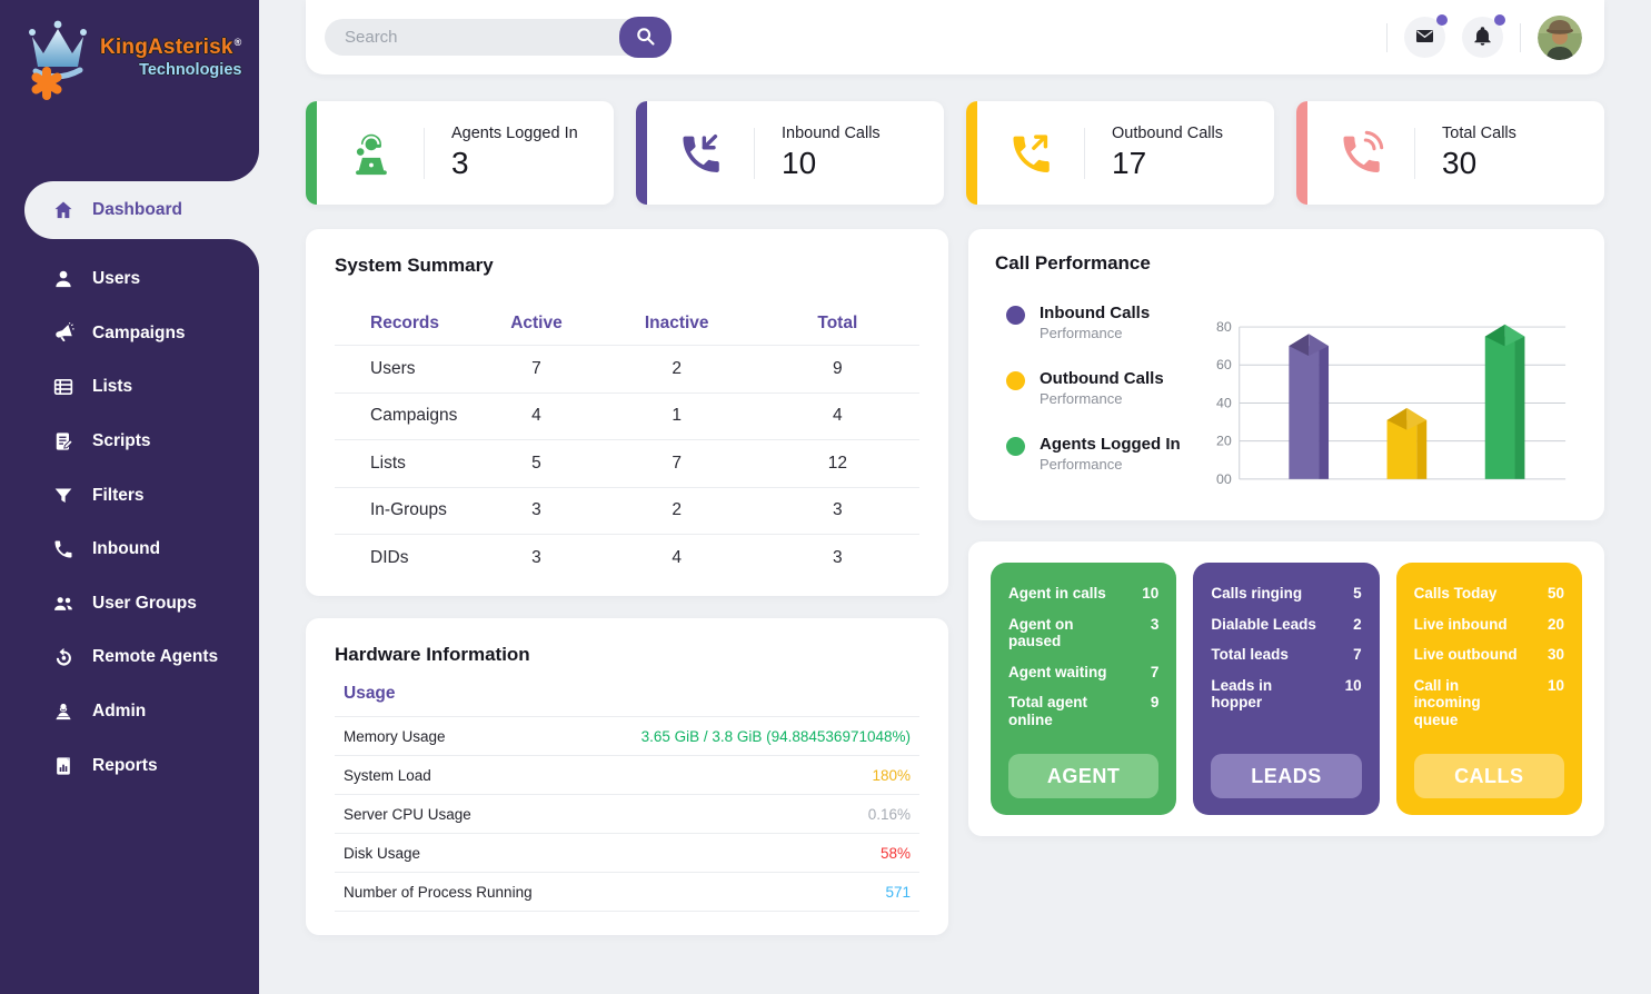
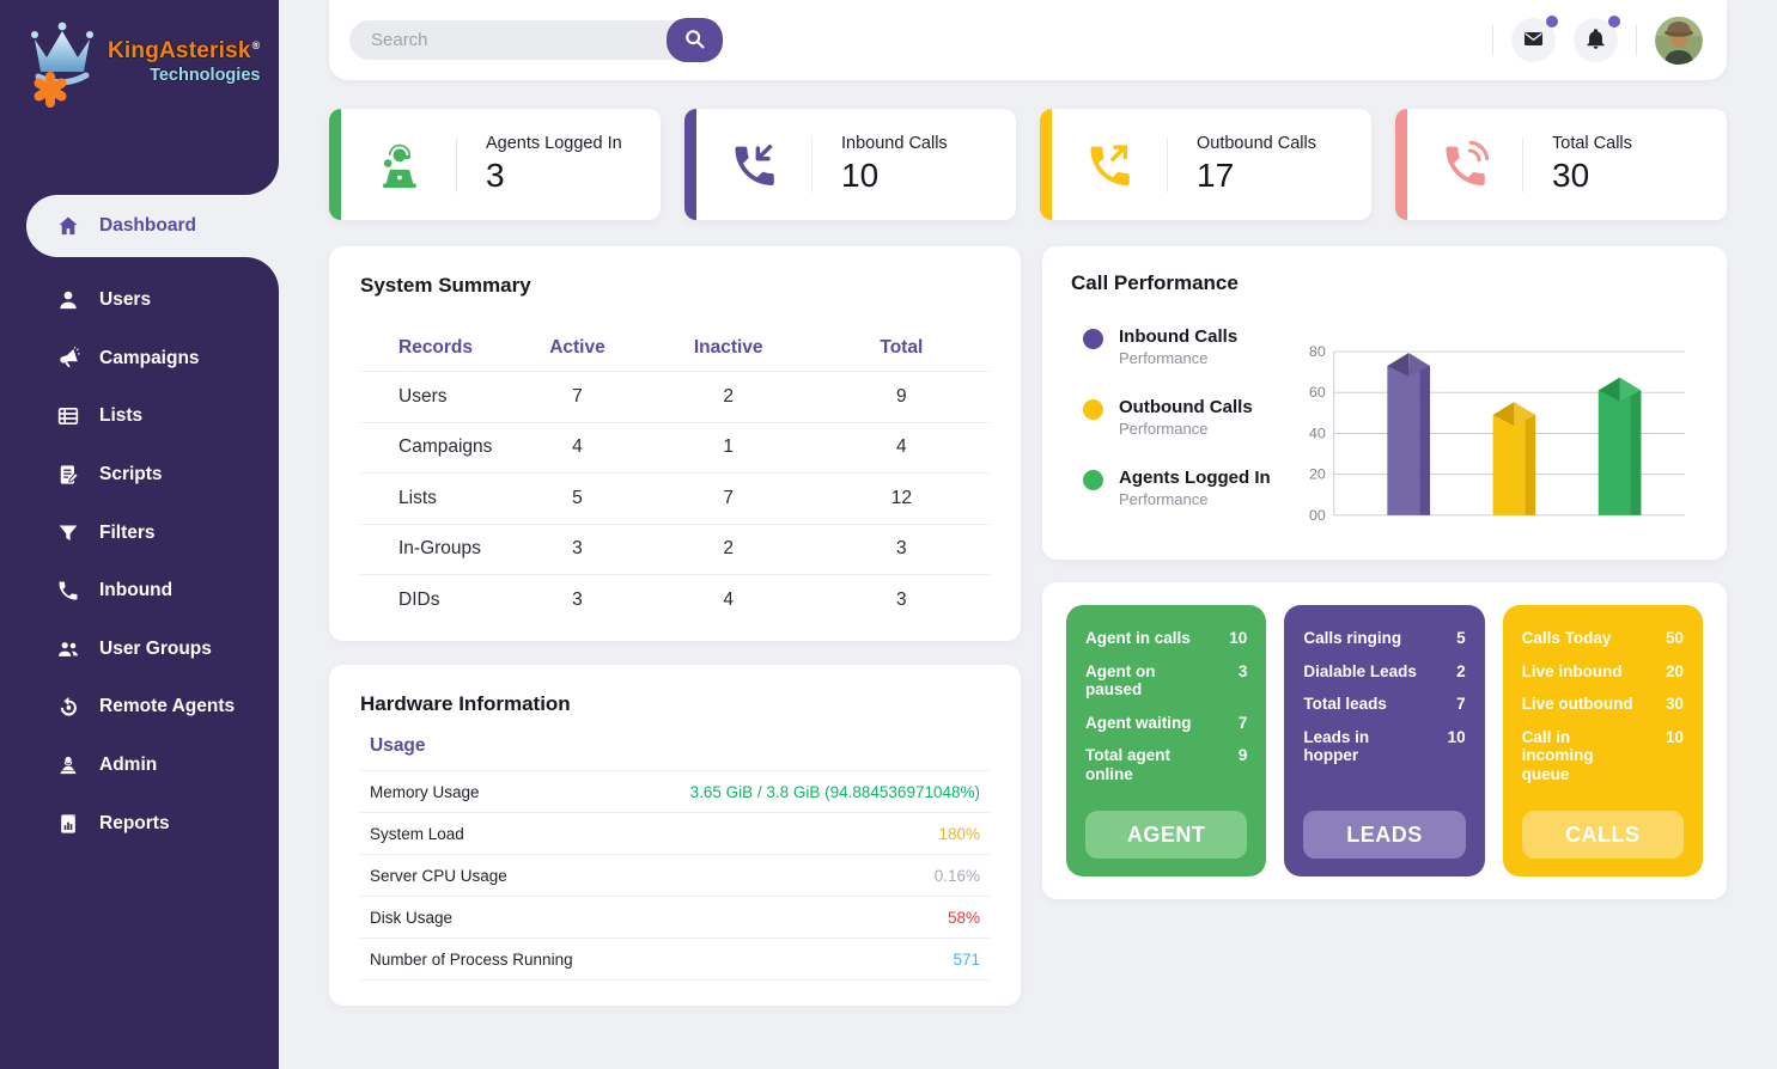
Inbound Calls: 70 -> 73
Outbound Calls: 31 -> 49
Agents Logged In: 75 -> 61
